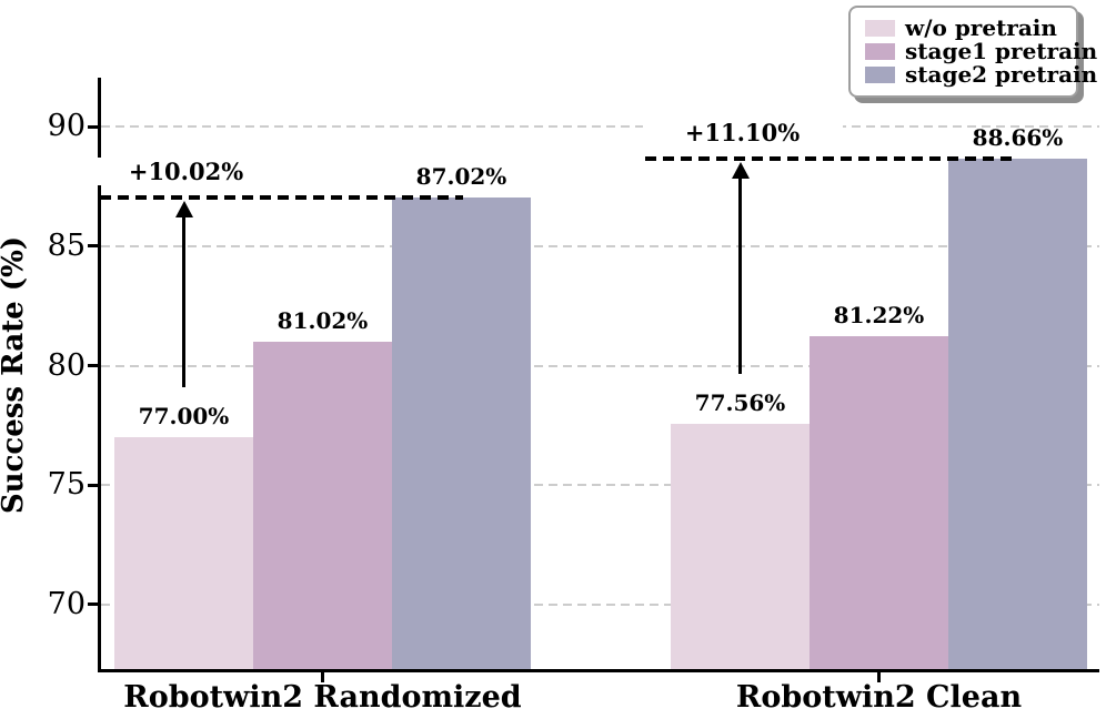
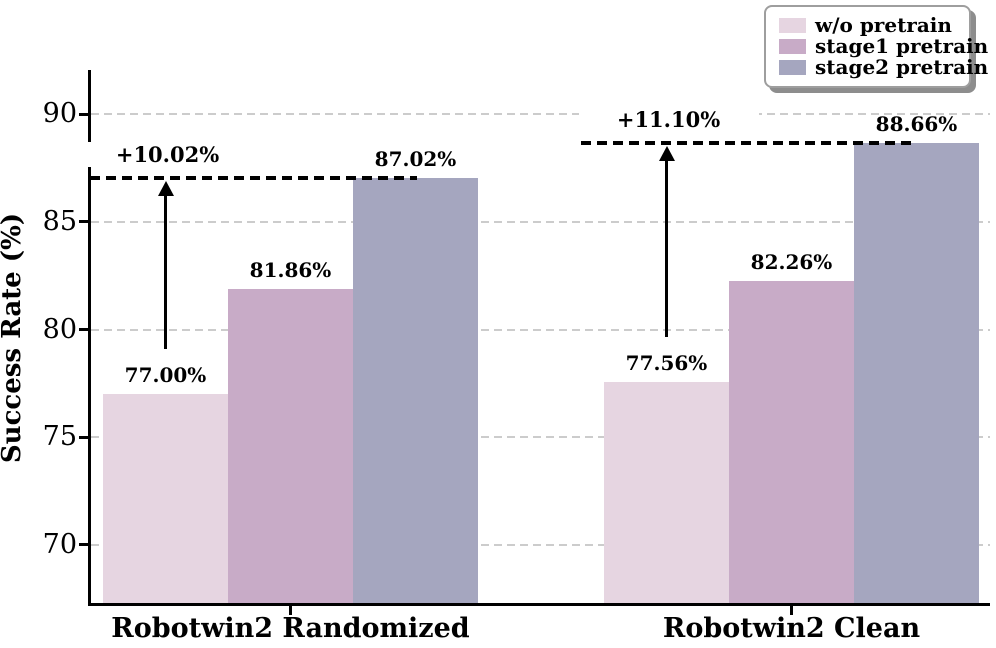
stage1 pretrain/Robotwin2 Randomized: 81.02% -> 81.86%
stage1 pretrain/Robotwin2 Clean: 81.22% -> 82.26%
